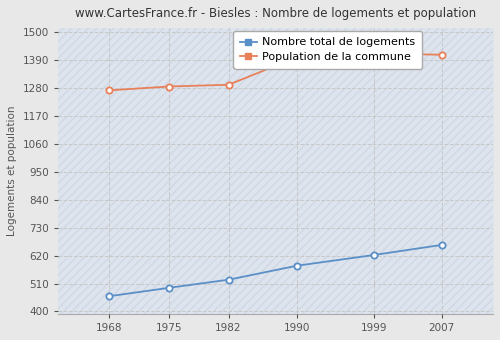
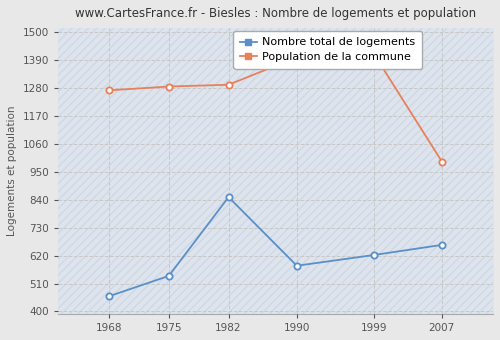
Nombre total de logements/1975: 493 -> 540
Nombre total de logements/1982: 525 -> 850
Population de la commune/2007: 1410 -> 990
